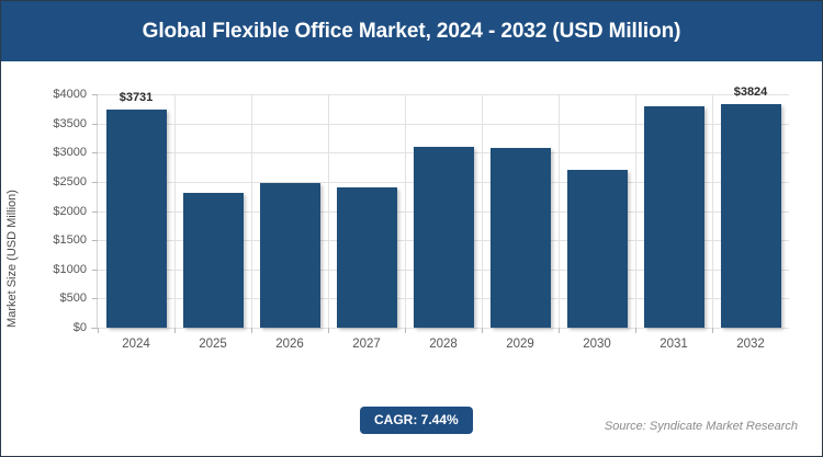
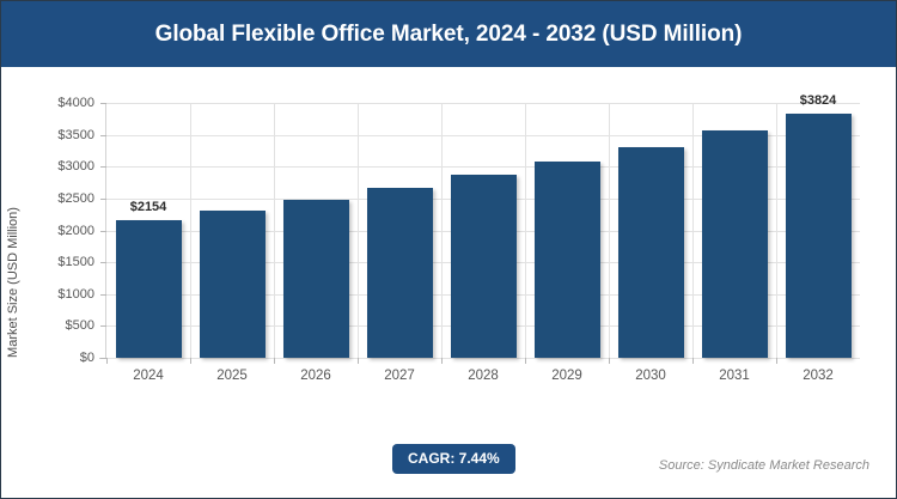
2024: $3731 -> $2154
2027: $2400 -> $2700
2028: $3100 -> $2900
2030: $2700 -> $3300
2031: $3800 -> $3600
